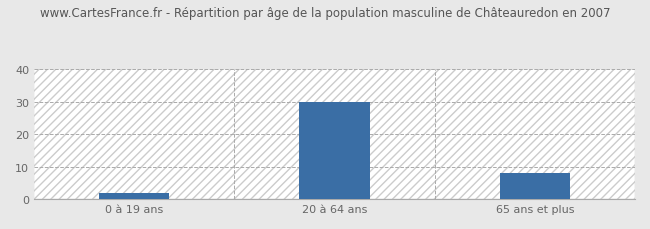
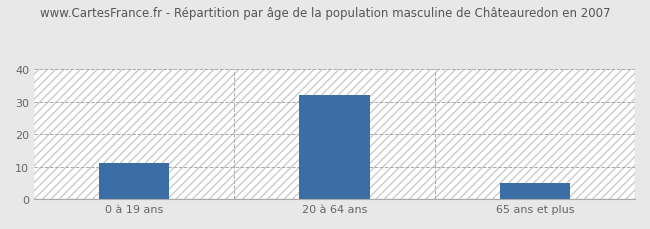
0 à 19 ans: 2 -> 11
20 à 64 ans: 30 -> 32
65 ans et plus: 8 -> 5
